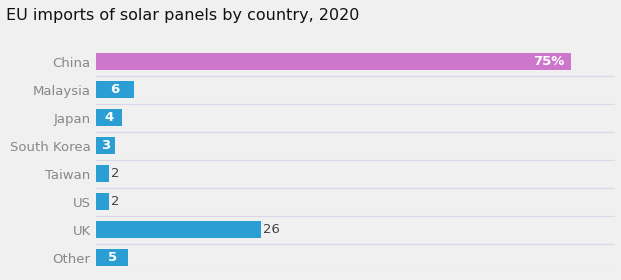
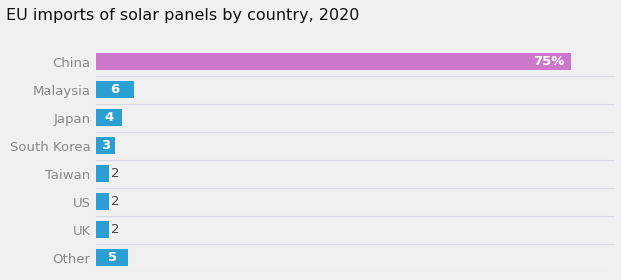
UK: 26 -> 2
